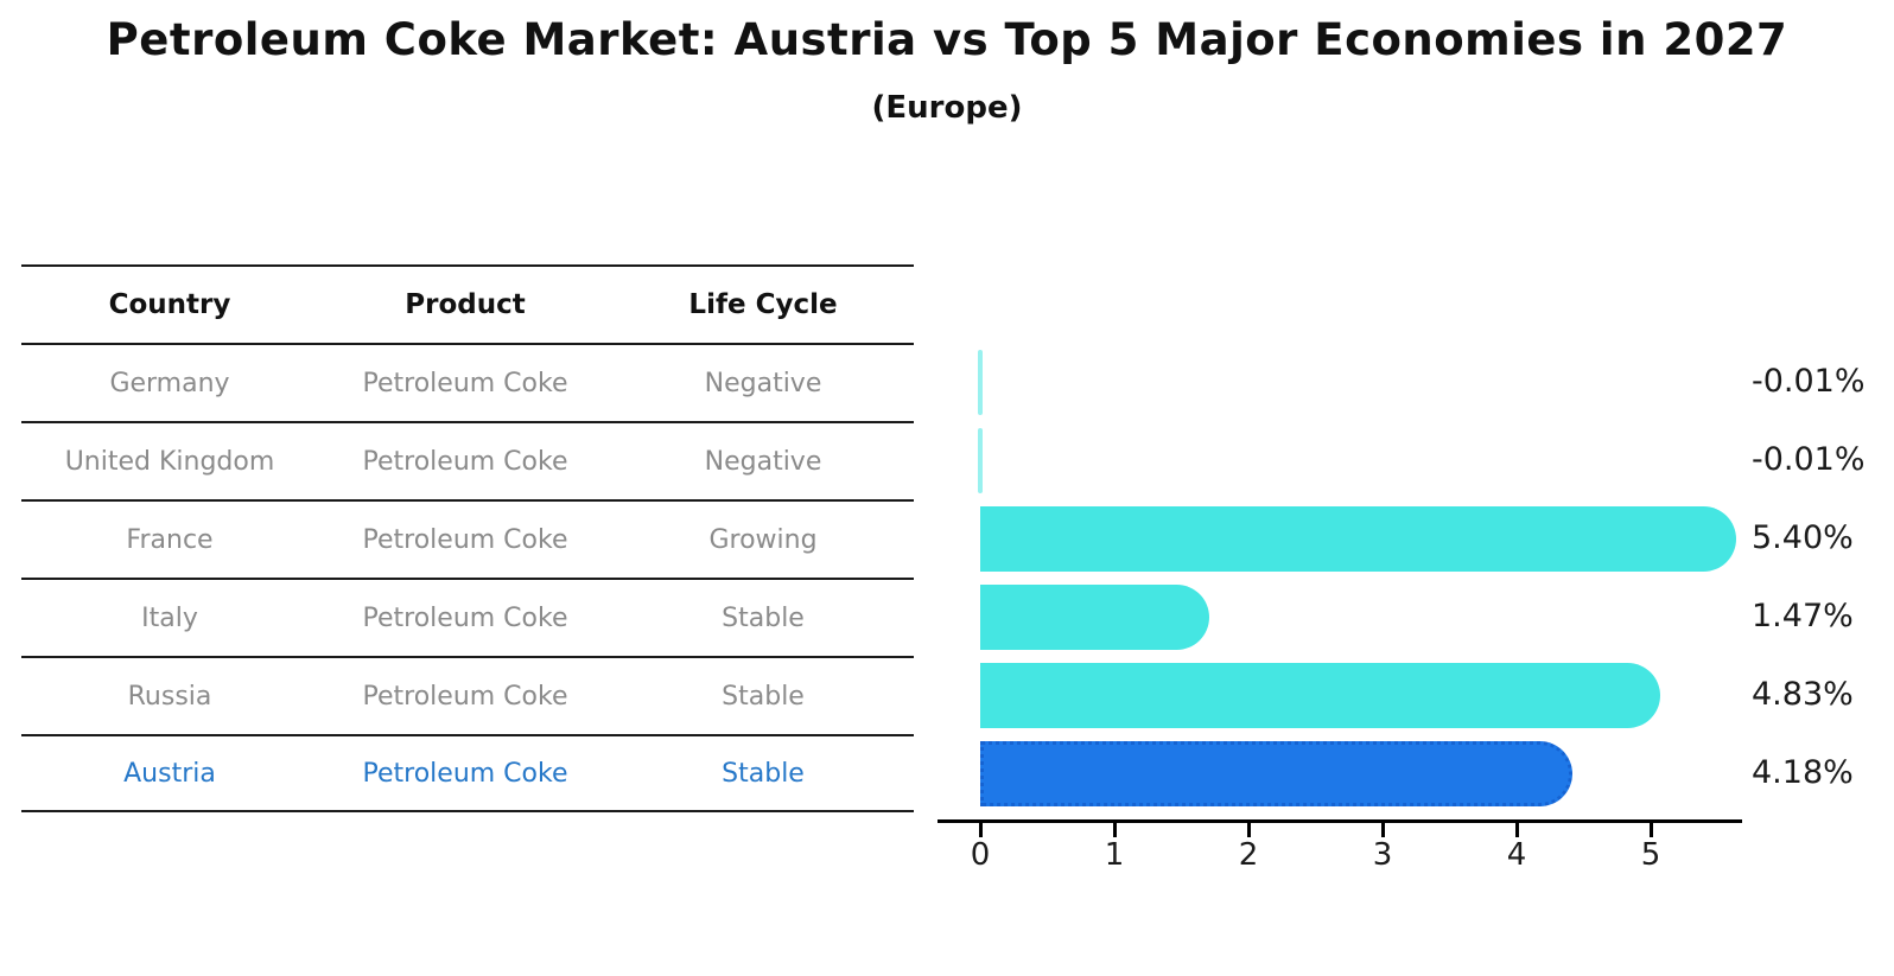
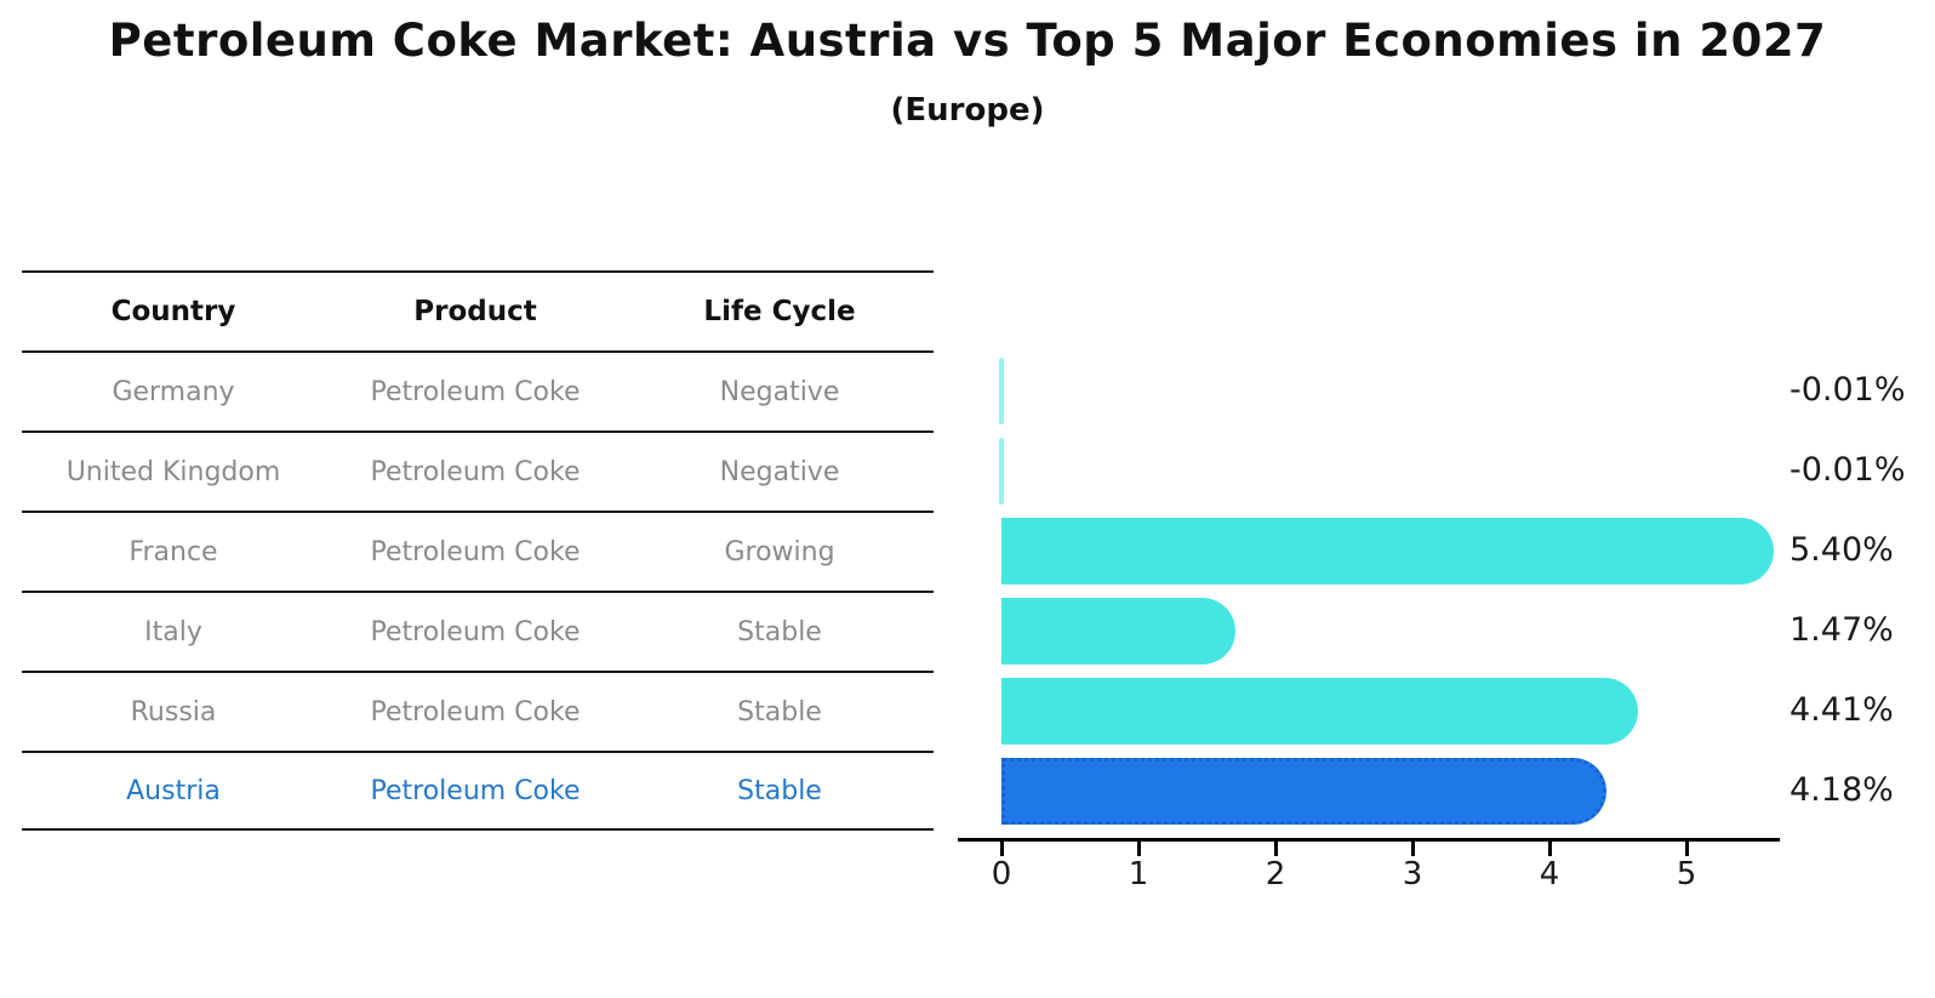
Russia: 4.83% -> 4.41%
